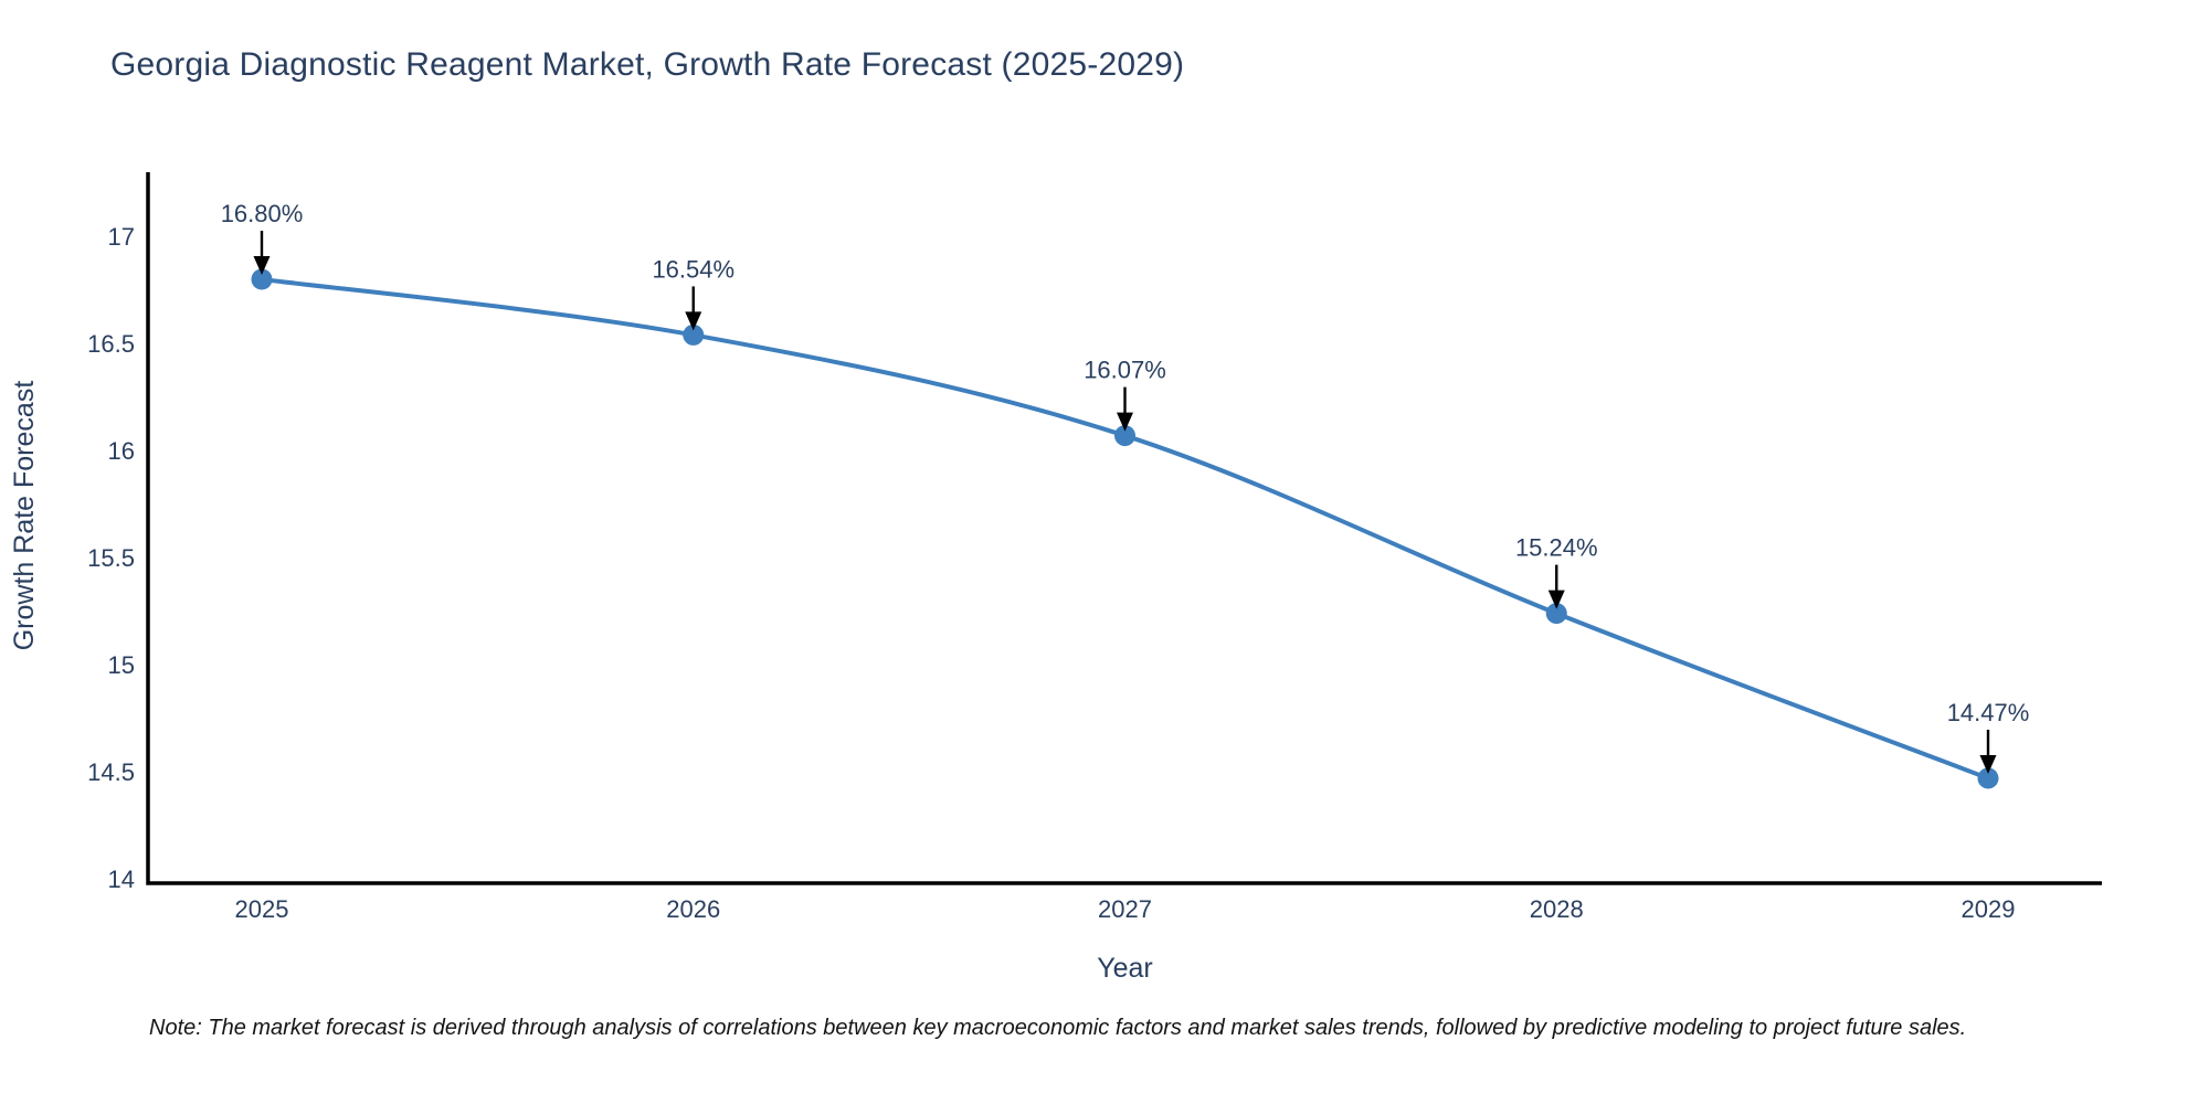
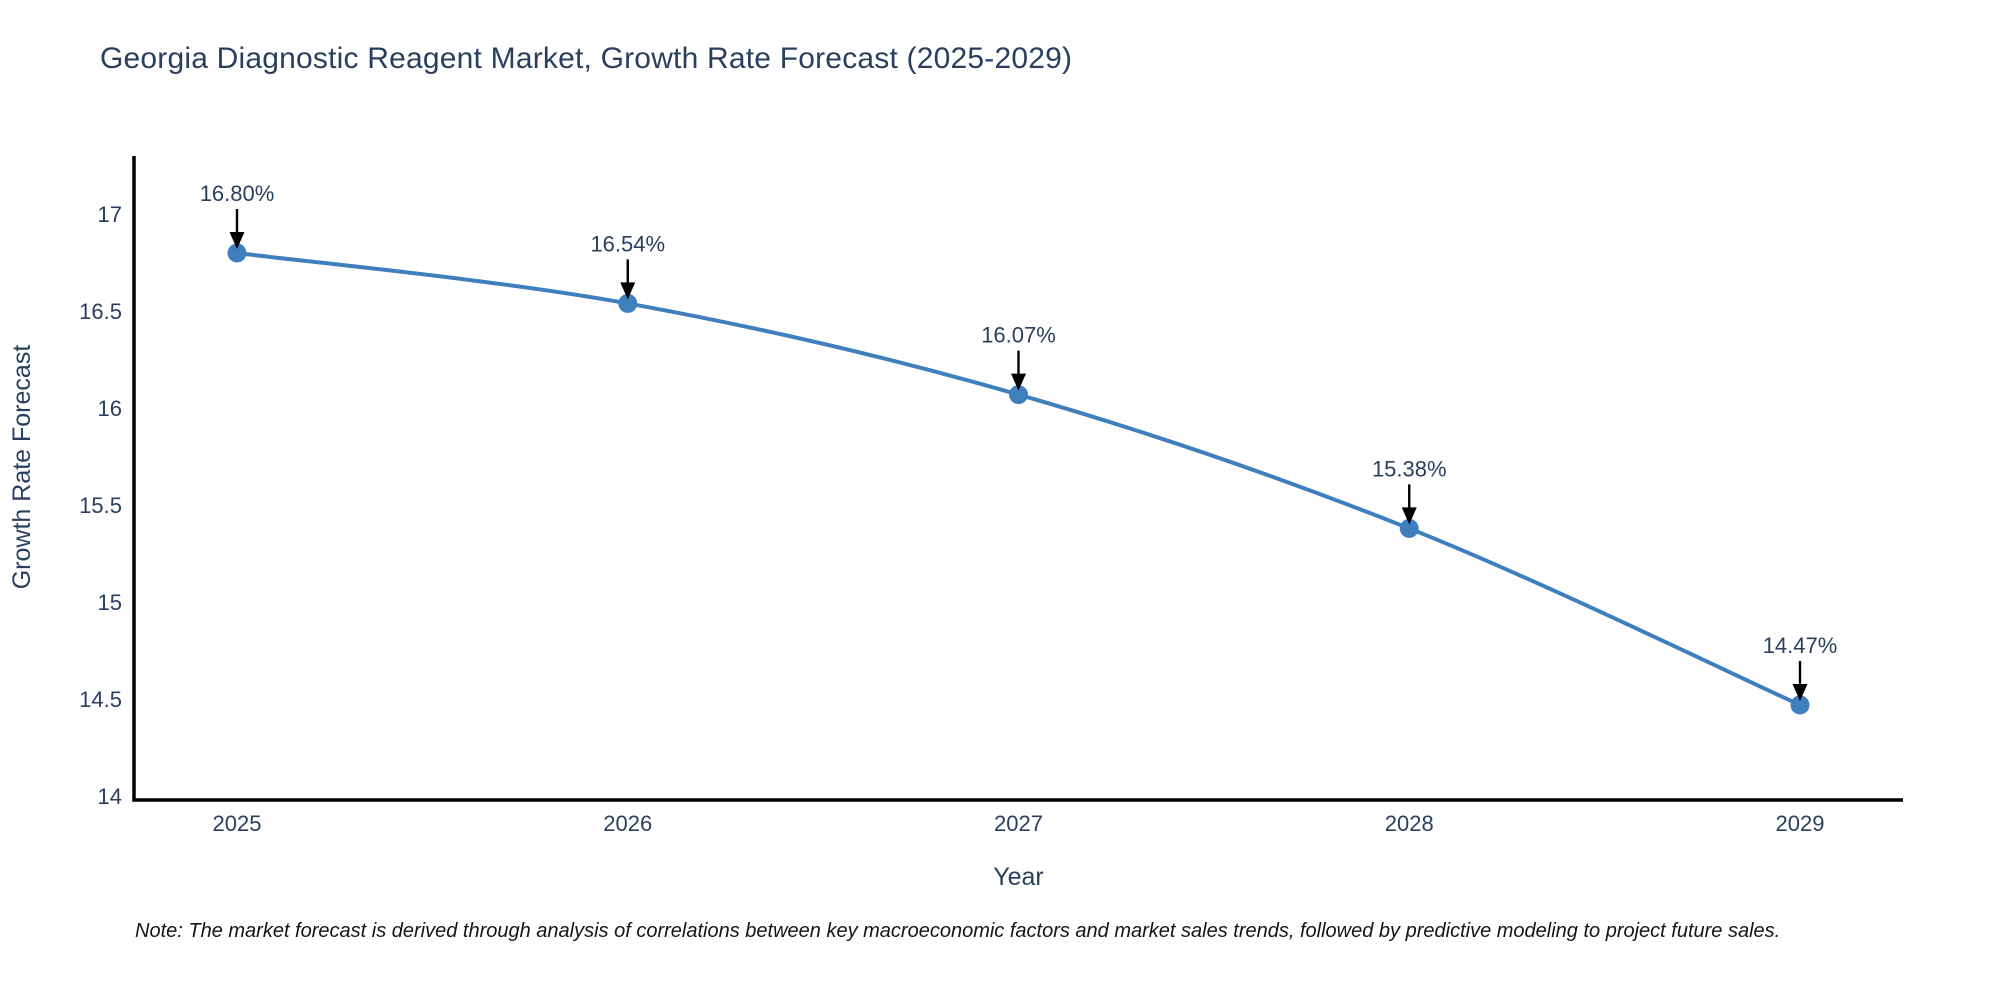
2028: 15.24% -> 15.38%
